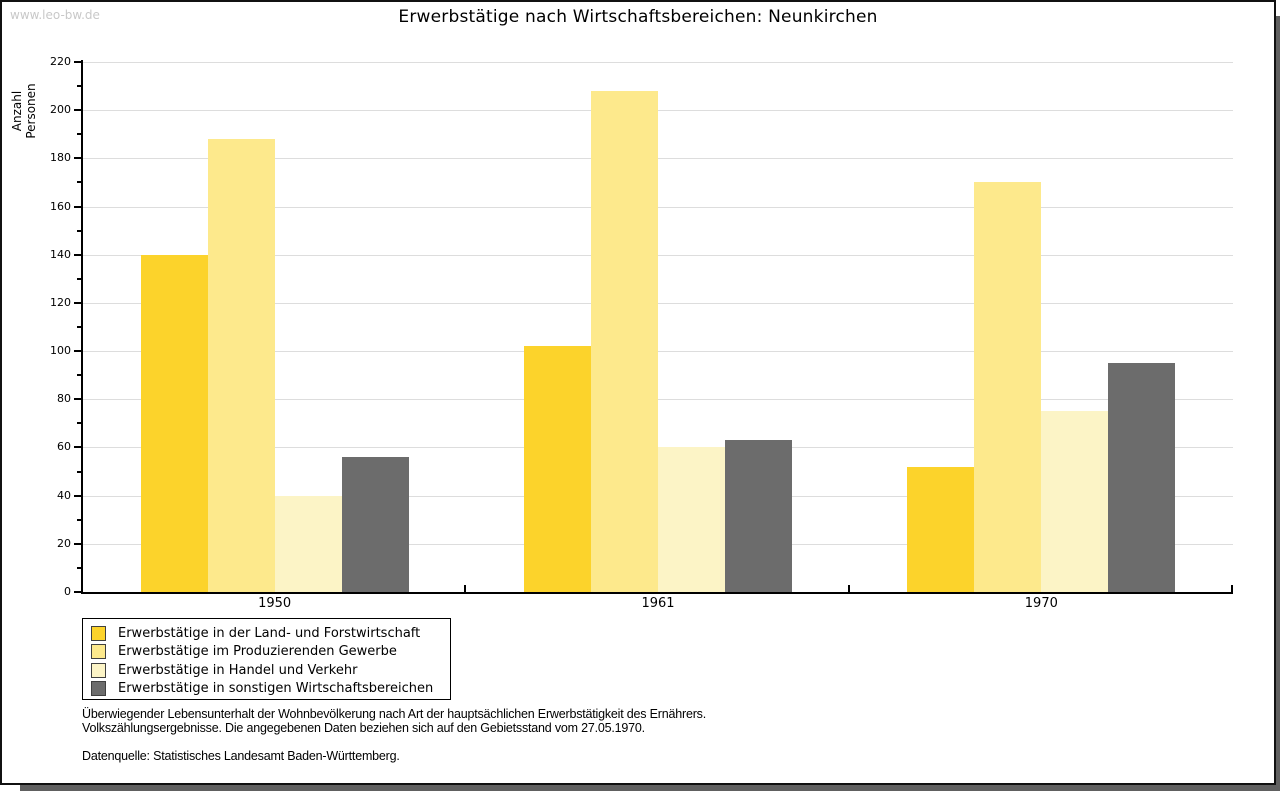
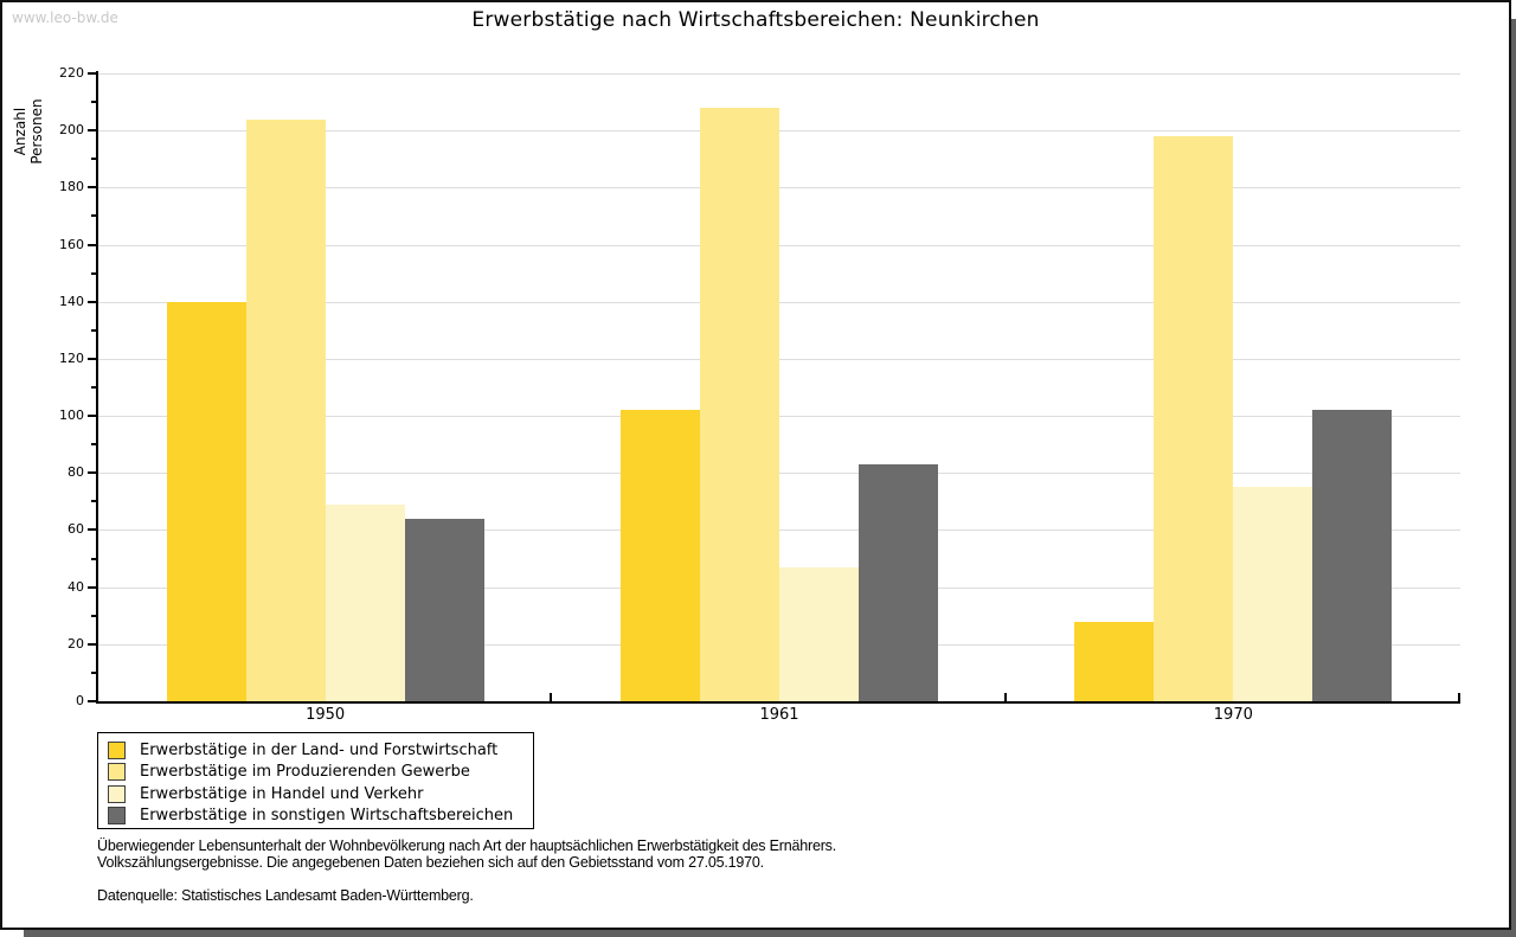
Erwerbstätige im Produzierenden Gewerbe/1950: 188 -> 204
Erwerbstätige in Handel und Verkehr/1950: 40 -> 69
Erwerbstätige in sonstigen Wirtschaftsbereichen/1950: 56 -> 64
Erwerbstätige in Handel und Verkehr/1961: 60 -> 47
Erwerbstätige in sonstigen Wirtschaftsbereichen/1961: 63 -> 83
Erwerbstätige in der Land- und Forstwirtschaft/1970: 52 -> 28
Erwerbstätige im Produzierenden Gewerbe/1970: 170 -> 198
Erwerbstätige in sonstigen Wirtschaftsbereichen/1970: 95 -> 102
